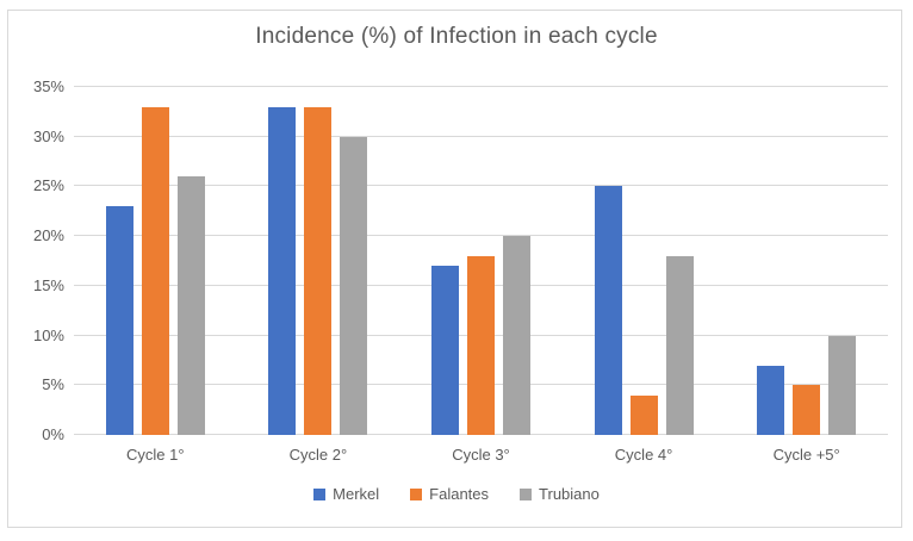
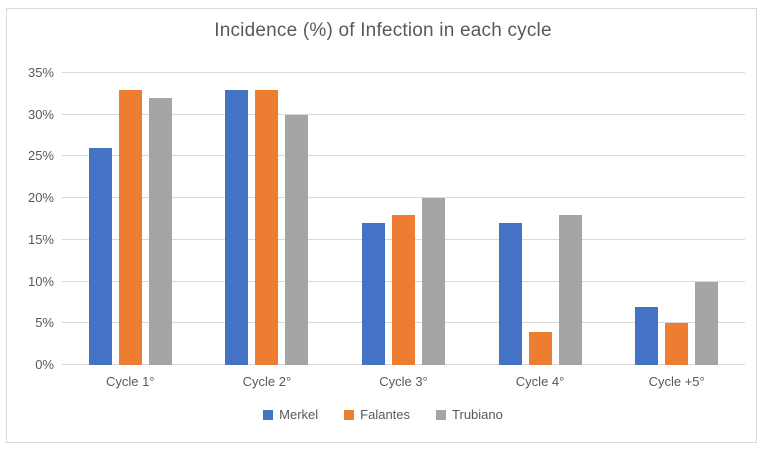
Merkel/Cycle 1°: 23% -> 26%
Trubiano/Cycle 1°: 26% -> 32%
Merkel/Cycle 4°: 25% -> 17%
